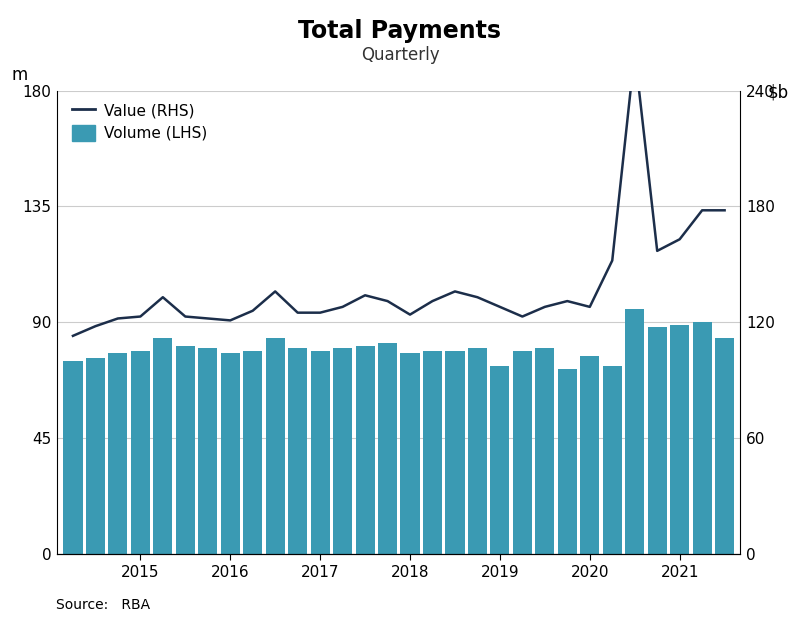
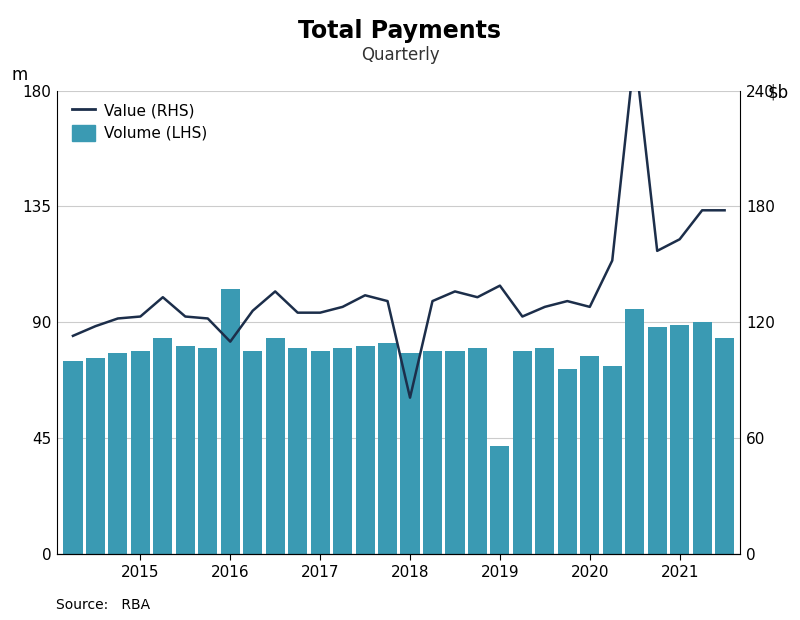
Volume (LHS)/2016: 78 -> 103
Value (RHS)/2016: 121 -> 110
Value (RHS)/2018: 124 -> 81
Volume (LHS)/2019: 73 -> 42
Value (RHS)/2019: 128 -> 139
